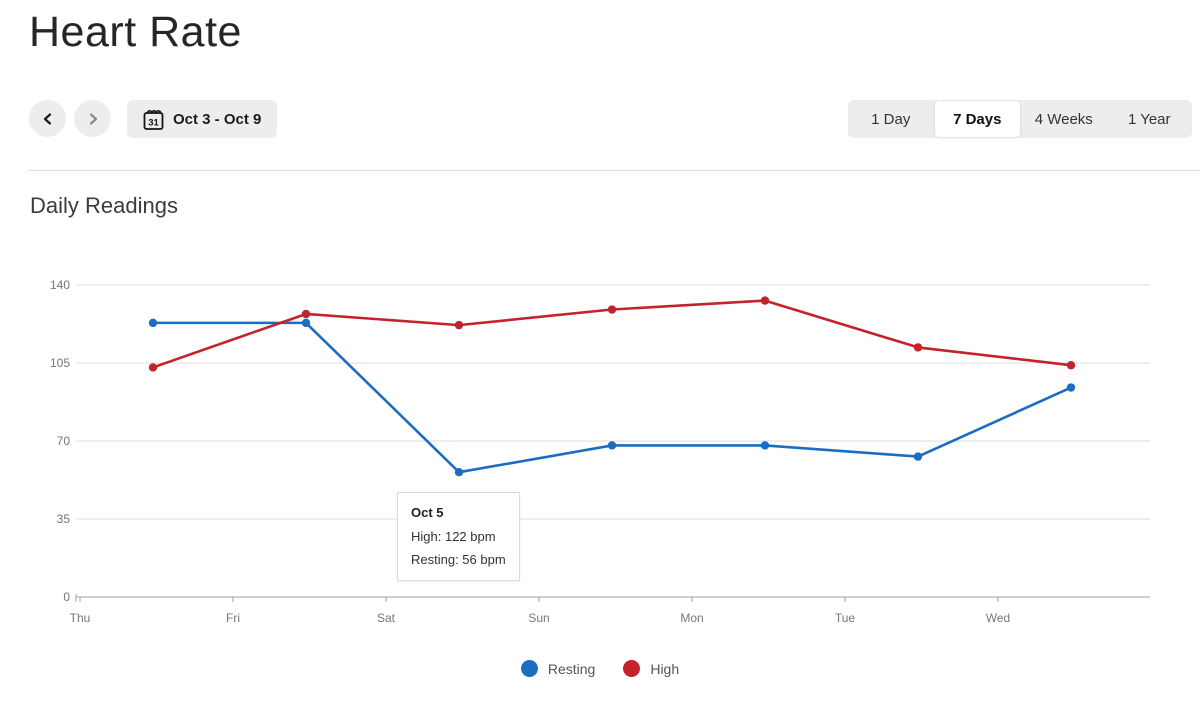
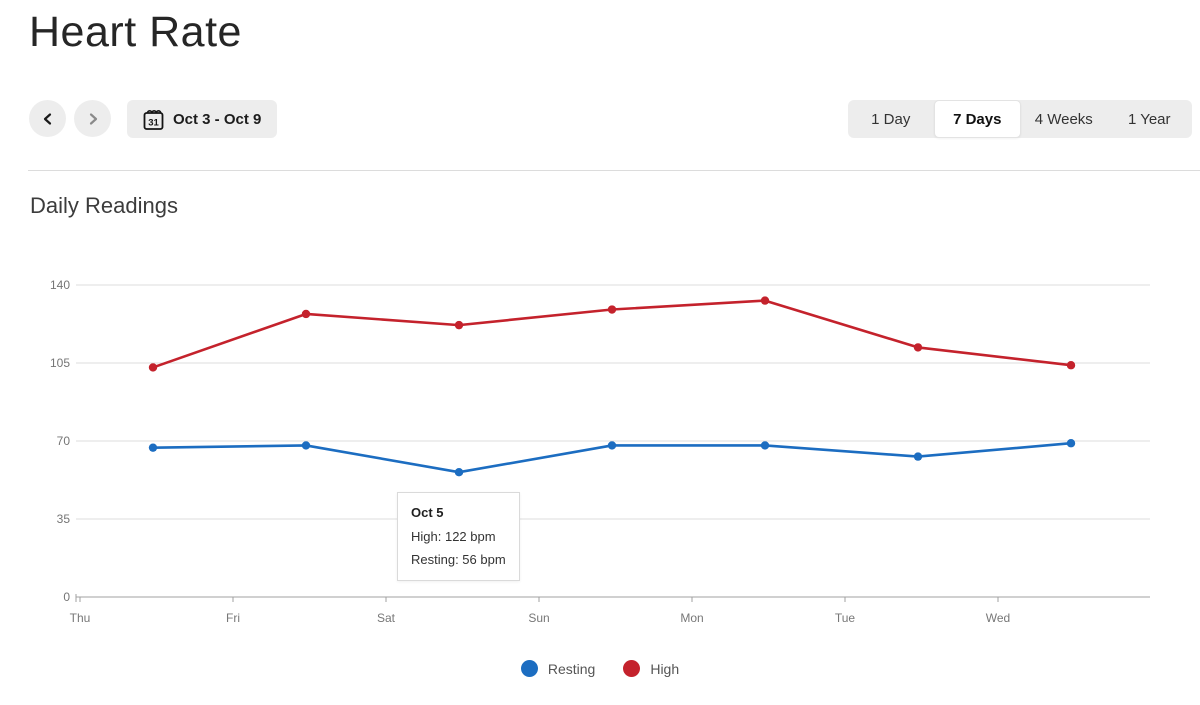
Resting/Thu: 123 -> 67
Resting/Fri: 123 -> 68
Resting/Wed: 94 -> 69
